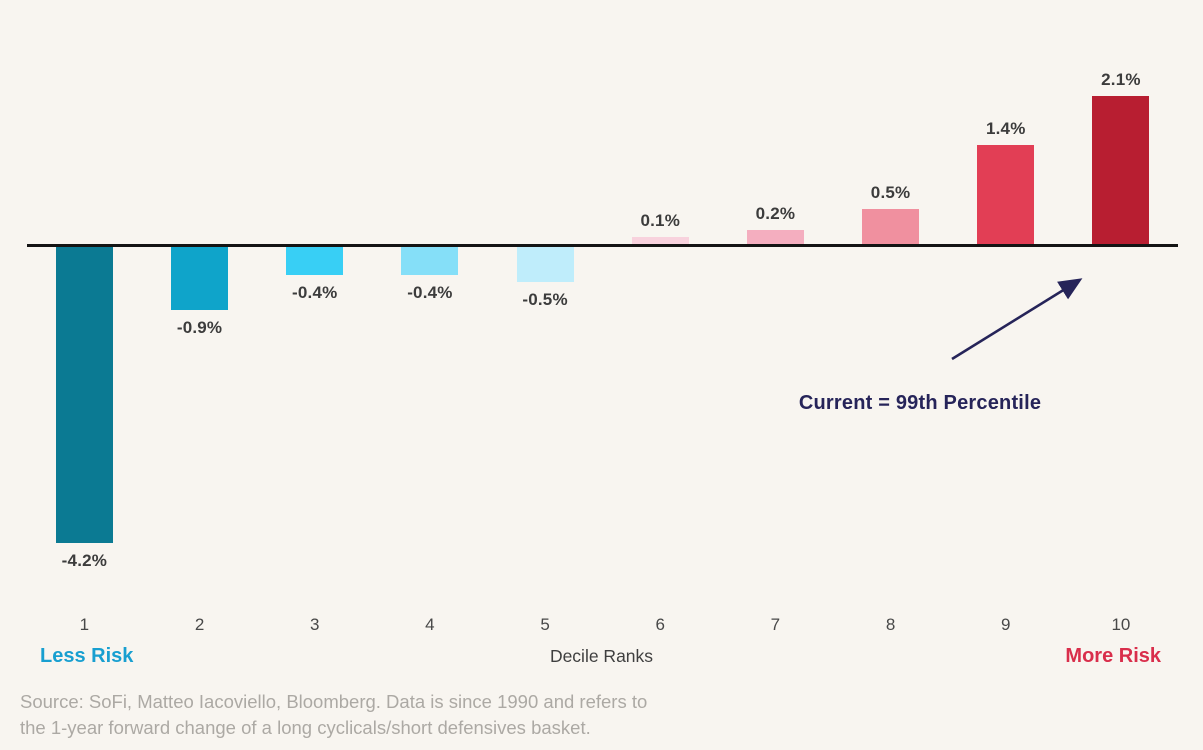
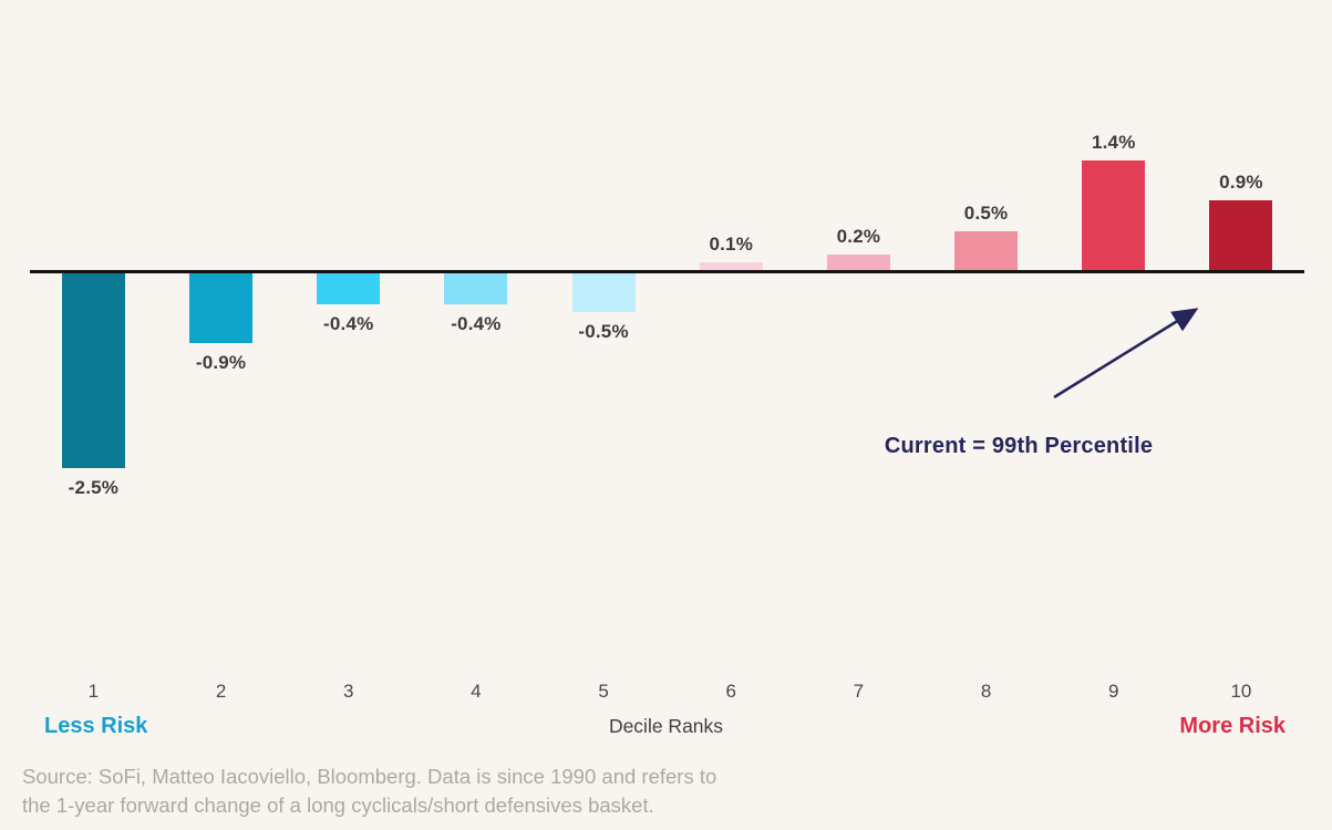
1: -4.2% -> -2.5%
10: 2.1% -> 0.9%
